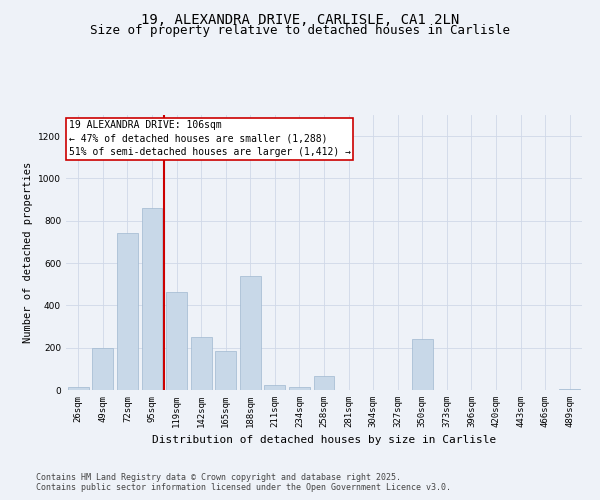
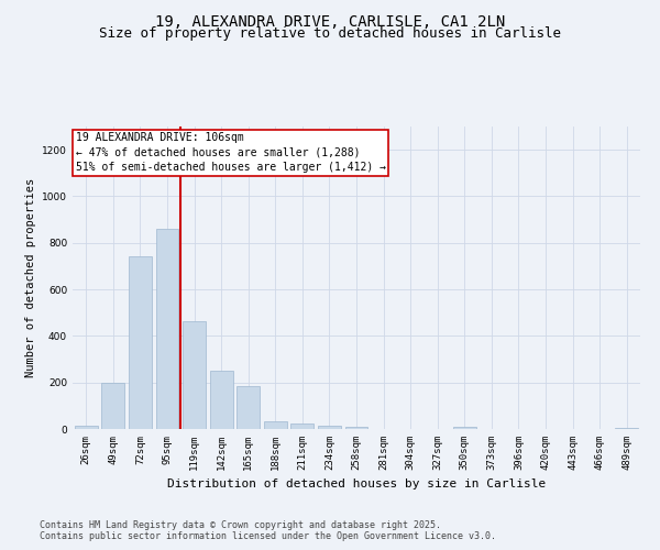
188sqm: 540 -> 35
258sqm: 65 -> 8
350sqm: 240 -> 8
